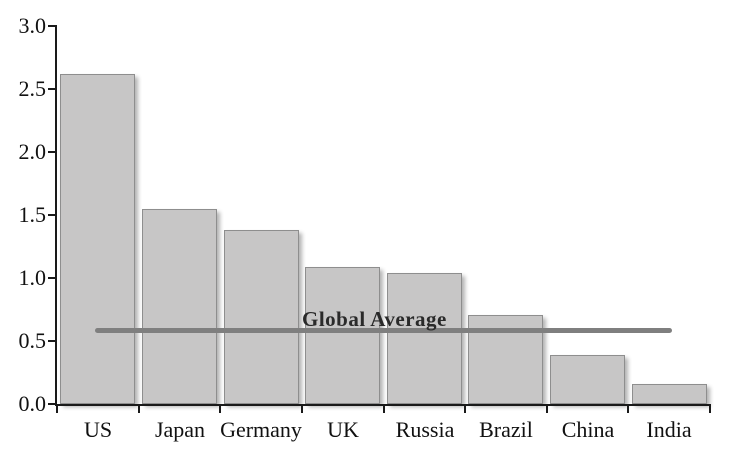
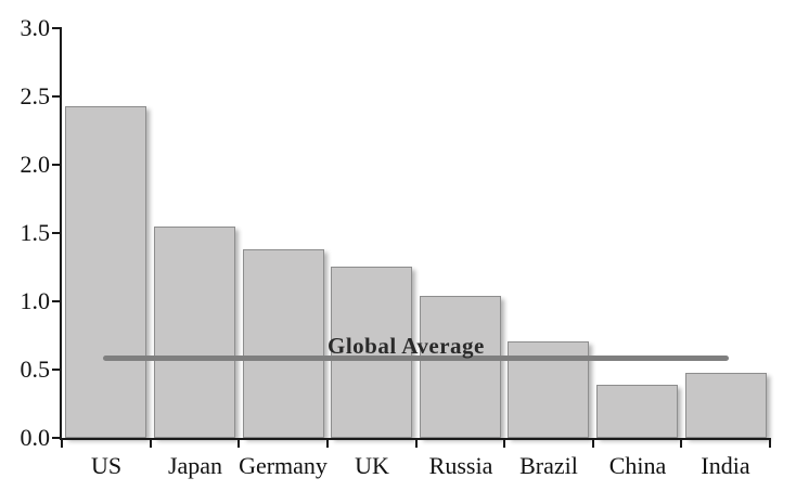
US: 2.62 -> 2.43
UK: 1.09 -> 1.25
India: 0.16 -> 0.48
